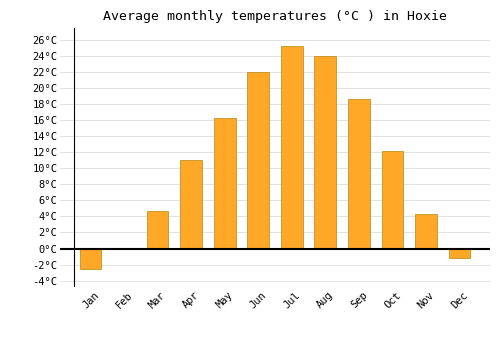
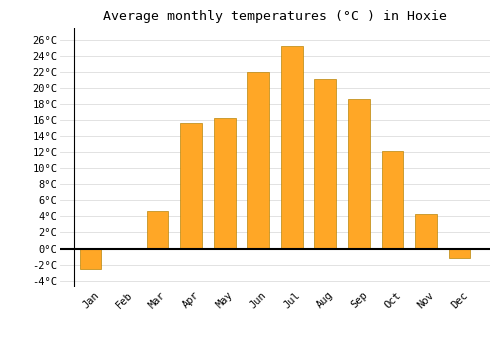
Apr: 11.0°C -> 15.6°C
Aug: 24.0°C -> 21.2°C
